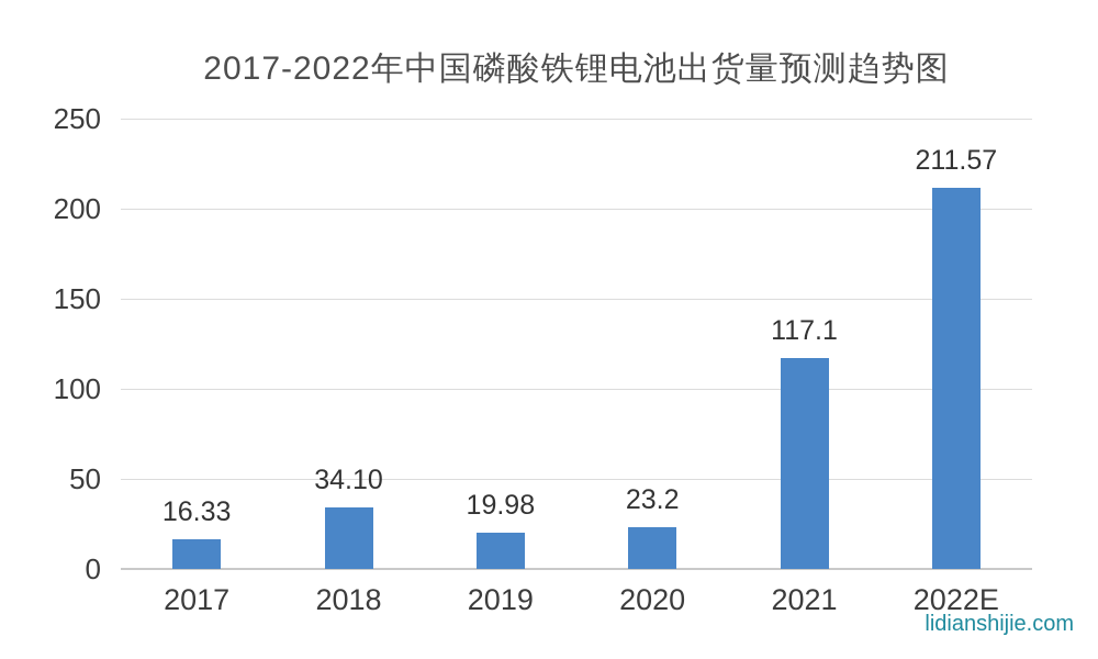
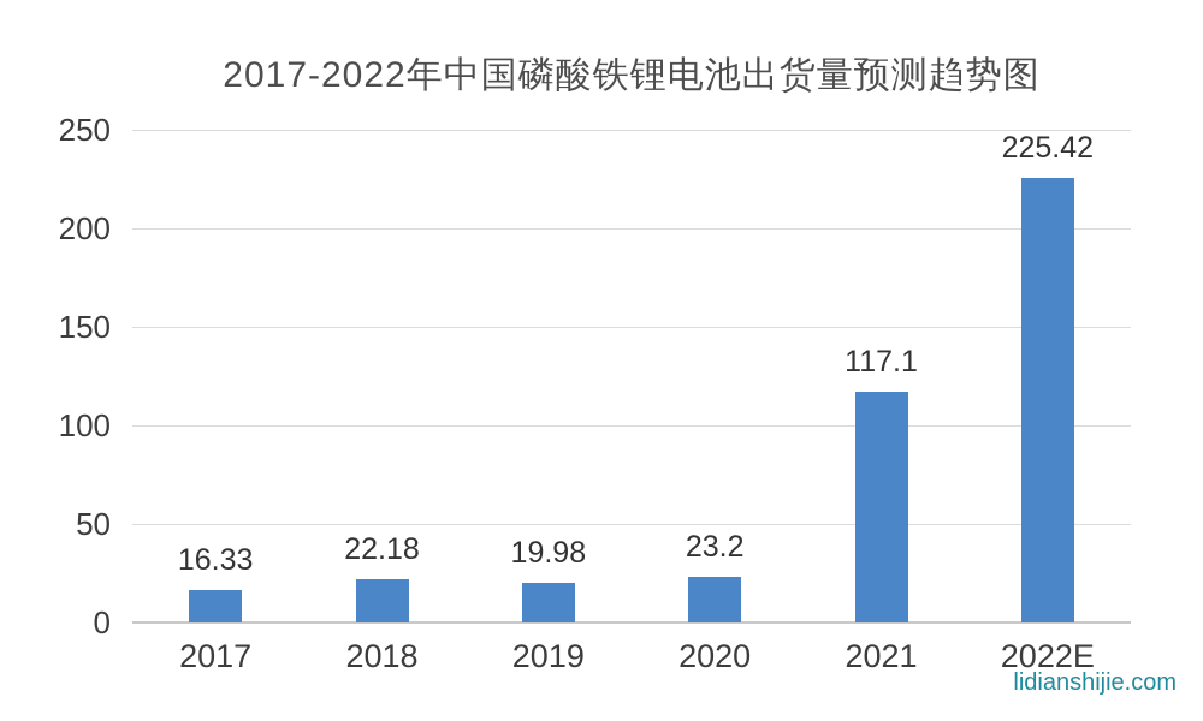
2018: 34.10 -> 22.18
2022E: 211.57 -> 225.42
